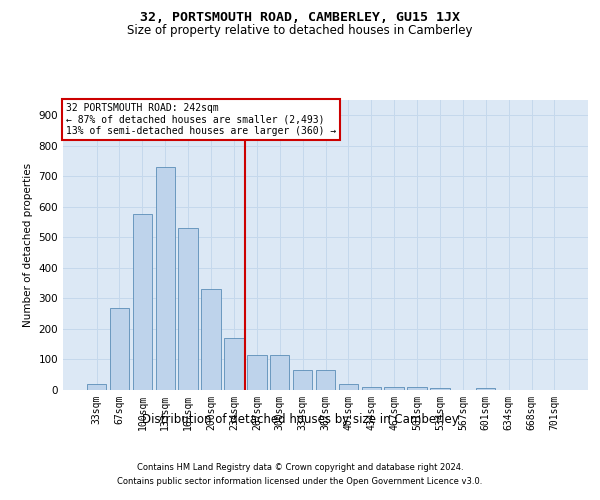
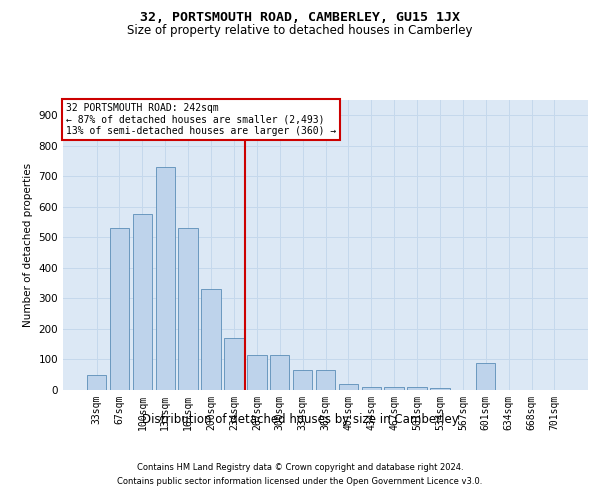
33sqm: 20 -> 50
67sqm: 270 -> 530
601sqm: 5 -> 90
